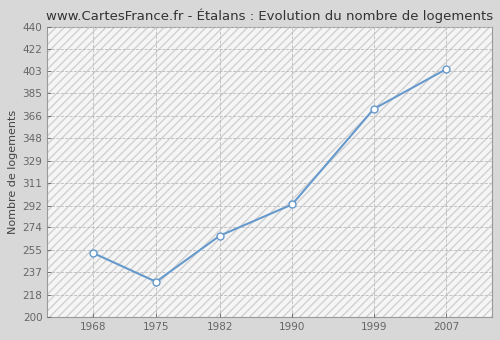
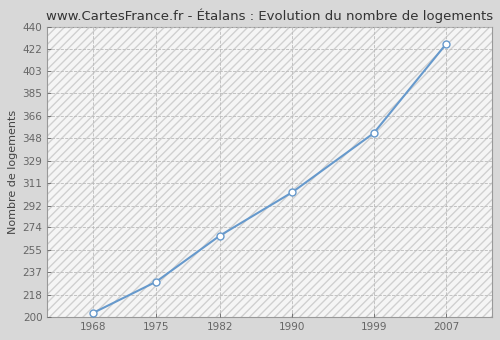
1968: 253 -> 203
1990: 293 -> 303
1999: 372 -> 352
2007: 405 -> 426
